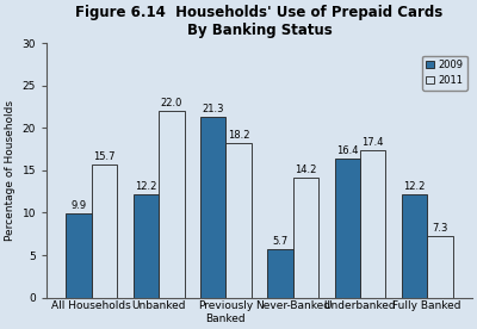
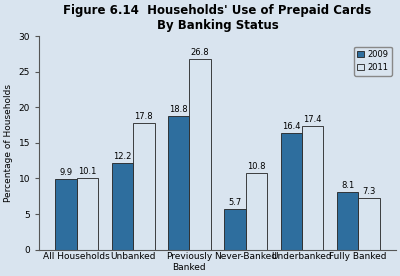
2011/All Households: 15.7 -> 10.1
2011/Unbanked: 22.0 -> 17.8
2009/Previously Banked: 21.3 -> 18.8
2011/Previously Banked: 18.2 -> 26.8
2011/Never-Banked: 14.2 -> 10.8
2009/Fully Banked: 12.2 -> 8.1
